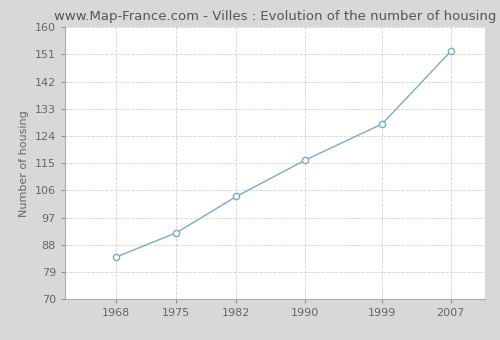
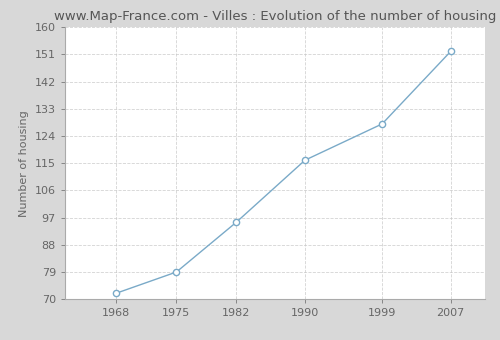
1968: 84.0 -> 72.0
1975: 92.0 -> 79.0
1982: 104.0 -> 95.5
